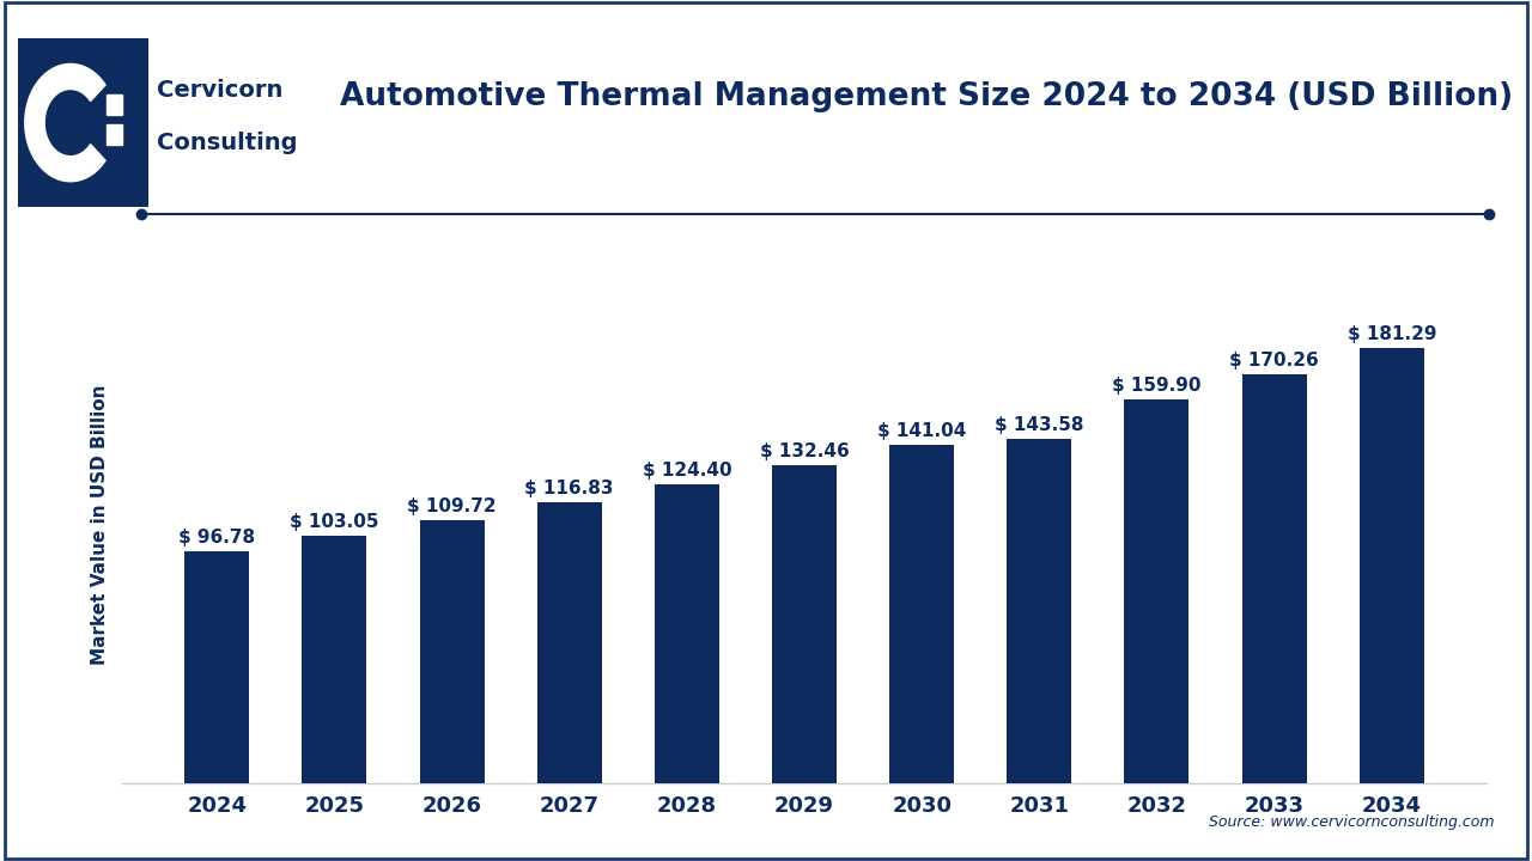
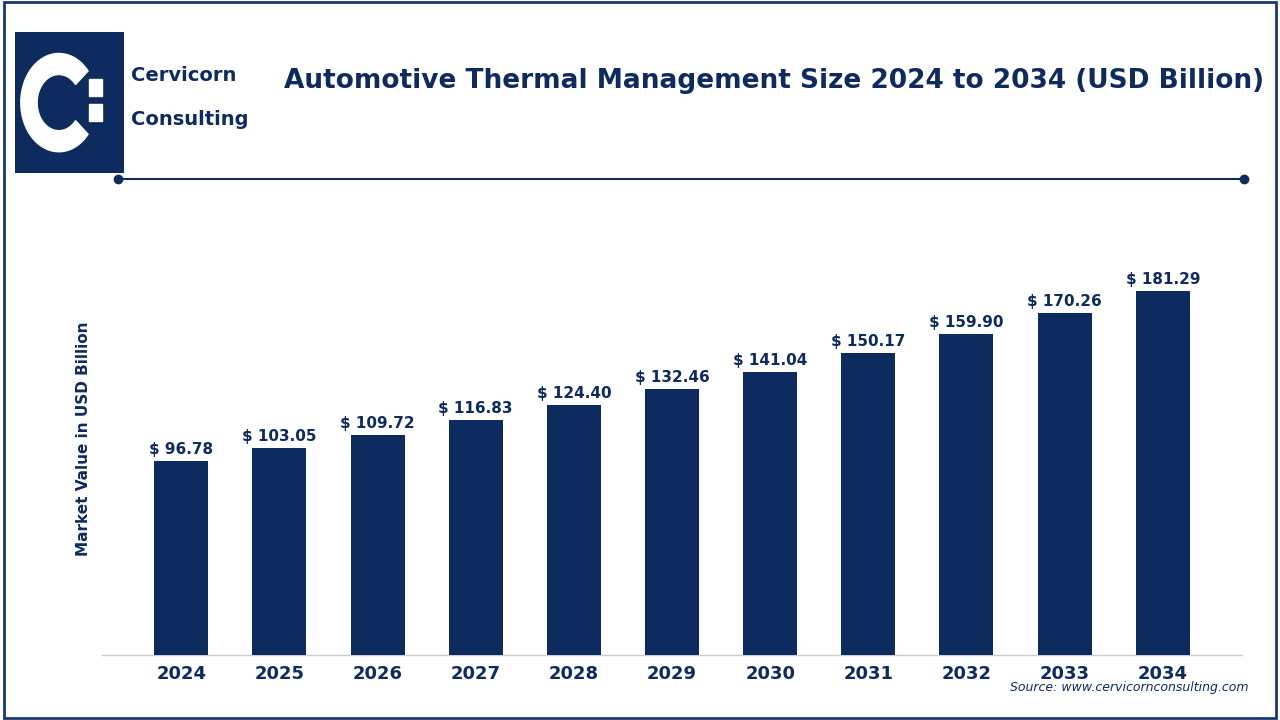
2031: 143.58 -> 150.17
